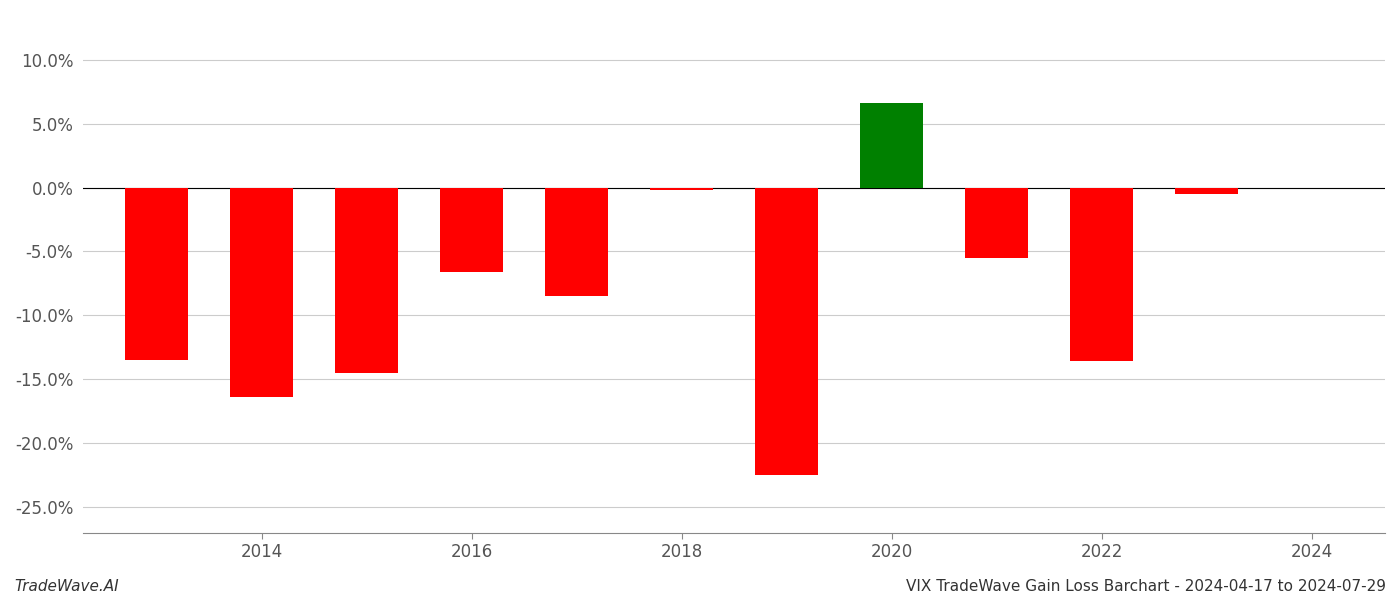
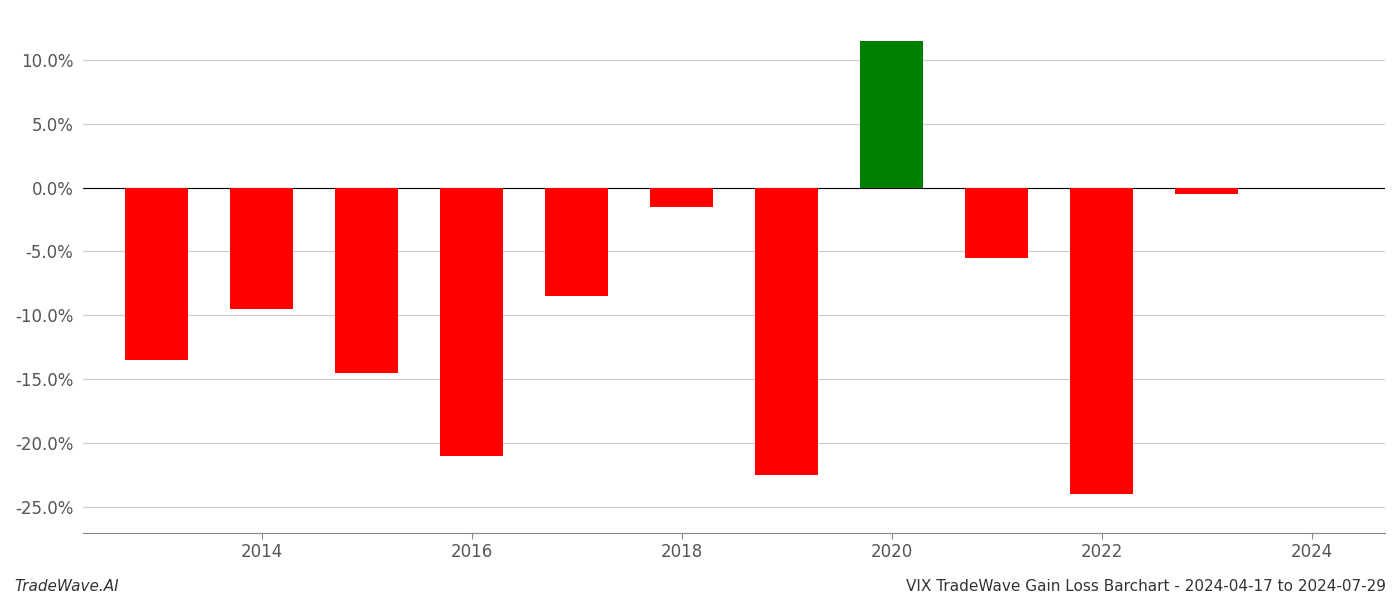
2014: -16.4% -> -9.5%
2016: -6.6% -> -21.0%
2018: -0.2% -> -1.5%
2020: 6.6% -> 11.5%
2022: -13.6% -> -24.0%
